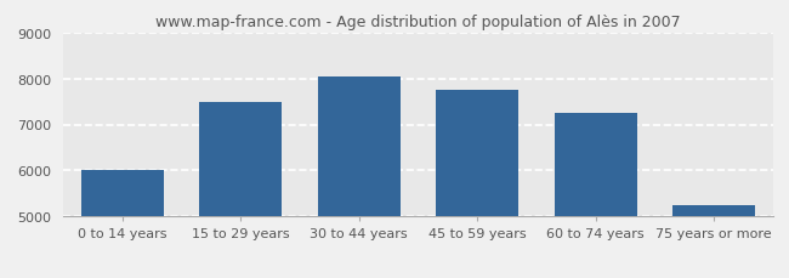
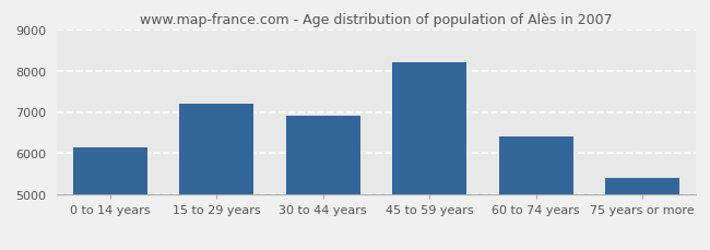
0 to 14 years: 6000 -> 6150
15 to 29 years: 7500 -> 7200
30 to 44 years: 8050 -> 6900
45 to 59 years: 7750 -> 8200
60 to 74 years: 7250 -> 6400
75 years or more: 5250 -> 5400
